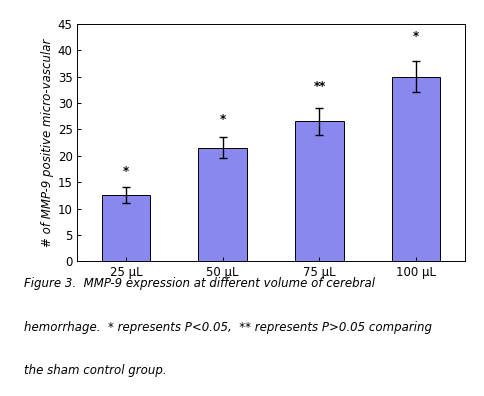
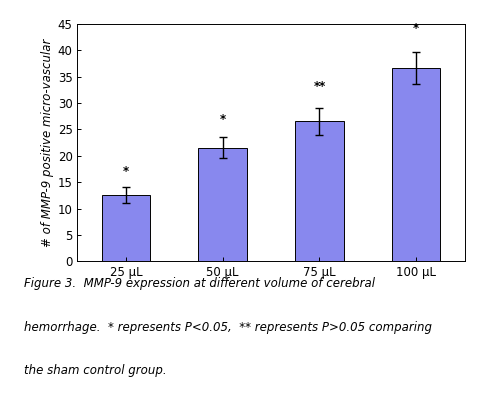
100 μL: 35.0 -> 36.6
